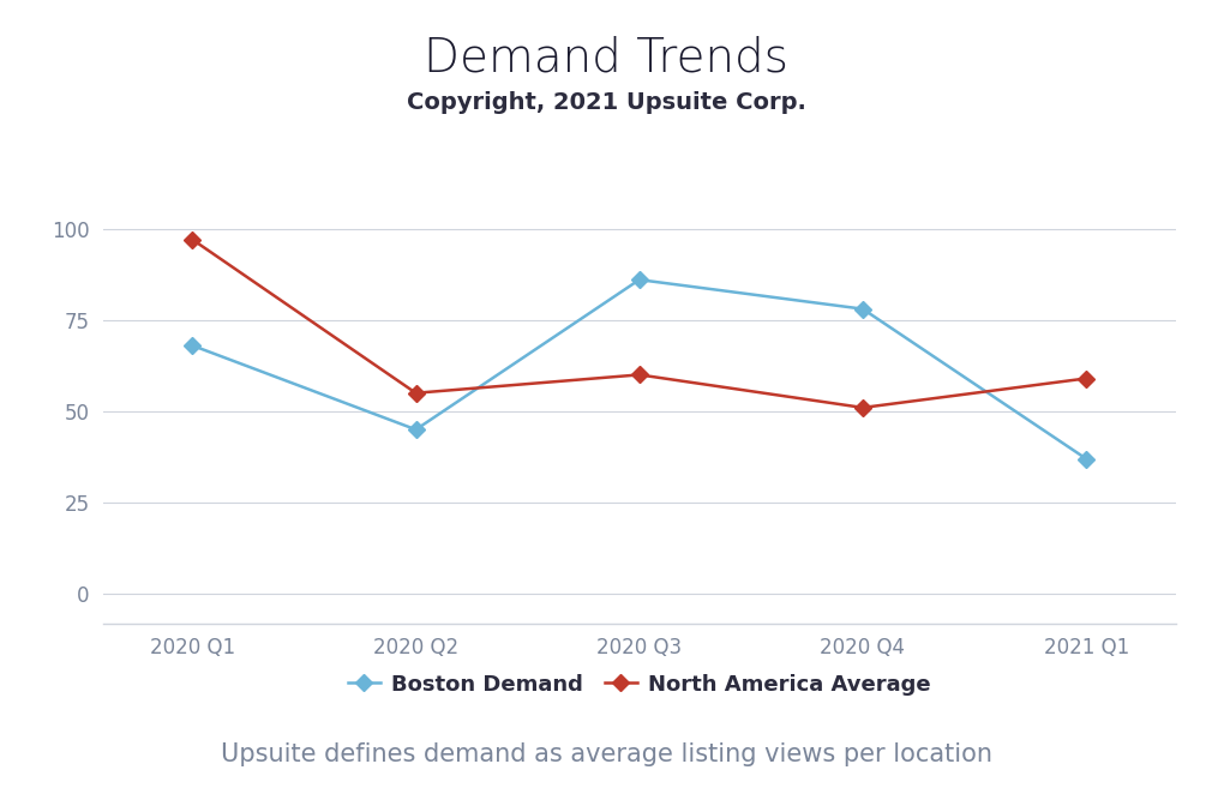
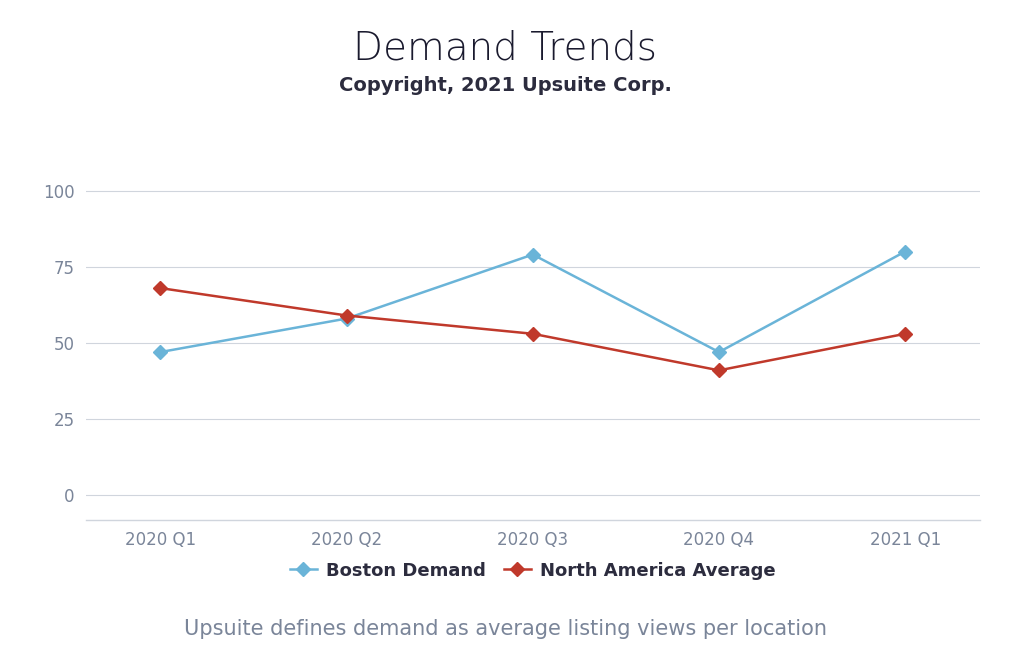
Boston Demand/2020 Q1: 68 -> 47
North America Average/2020 Q1: 97 -> 68
Boston Demand/2020 Q2: 45 -> 58
North America Average/2020 Q2: 55 -> 59
Boston Demand/2020 Q3: 86 -> 79
North America Average/2020 Q3: 60 -> 53
Boston Demand/2020 Q4: 78 -> 47
North America Average/2020 Q4: 51 -> 41
Boston Demand/2021 Q1: 37 -> 80
North America Average/2021 Q1: 59 -> 53
